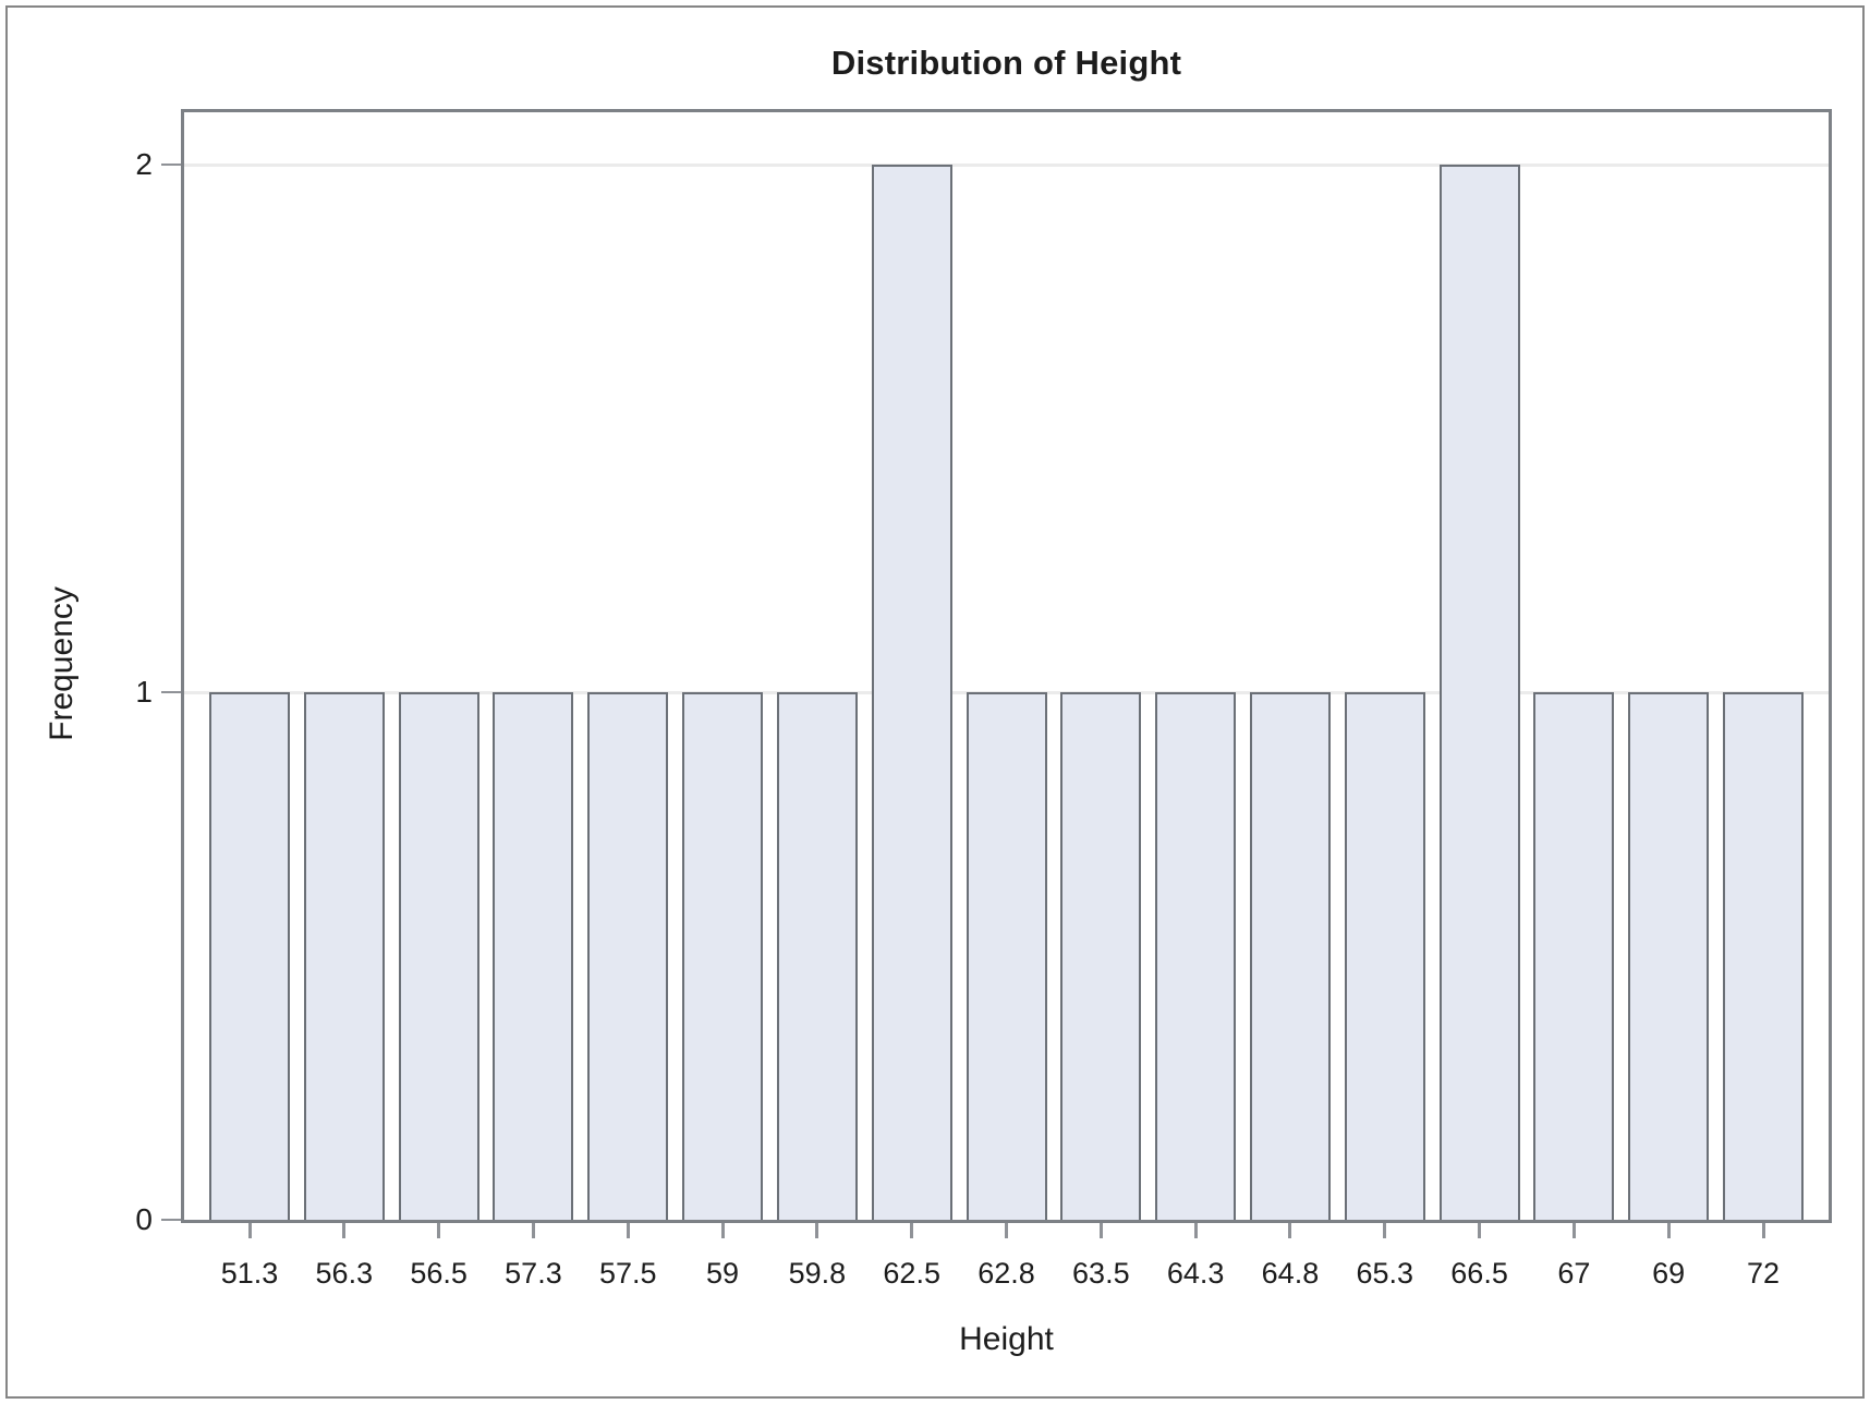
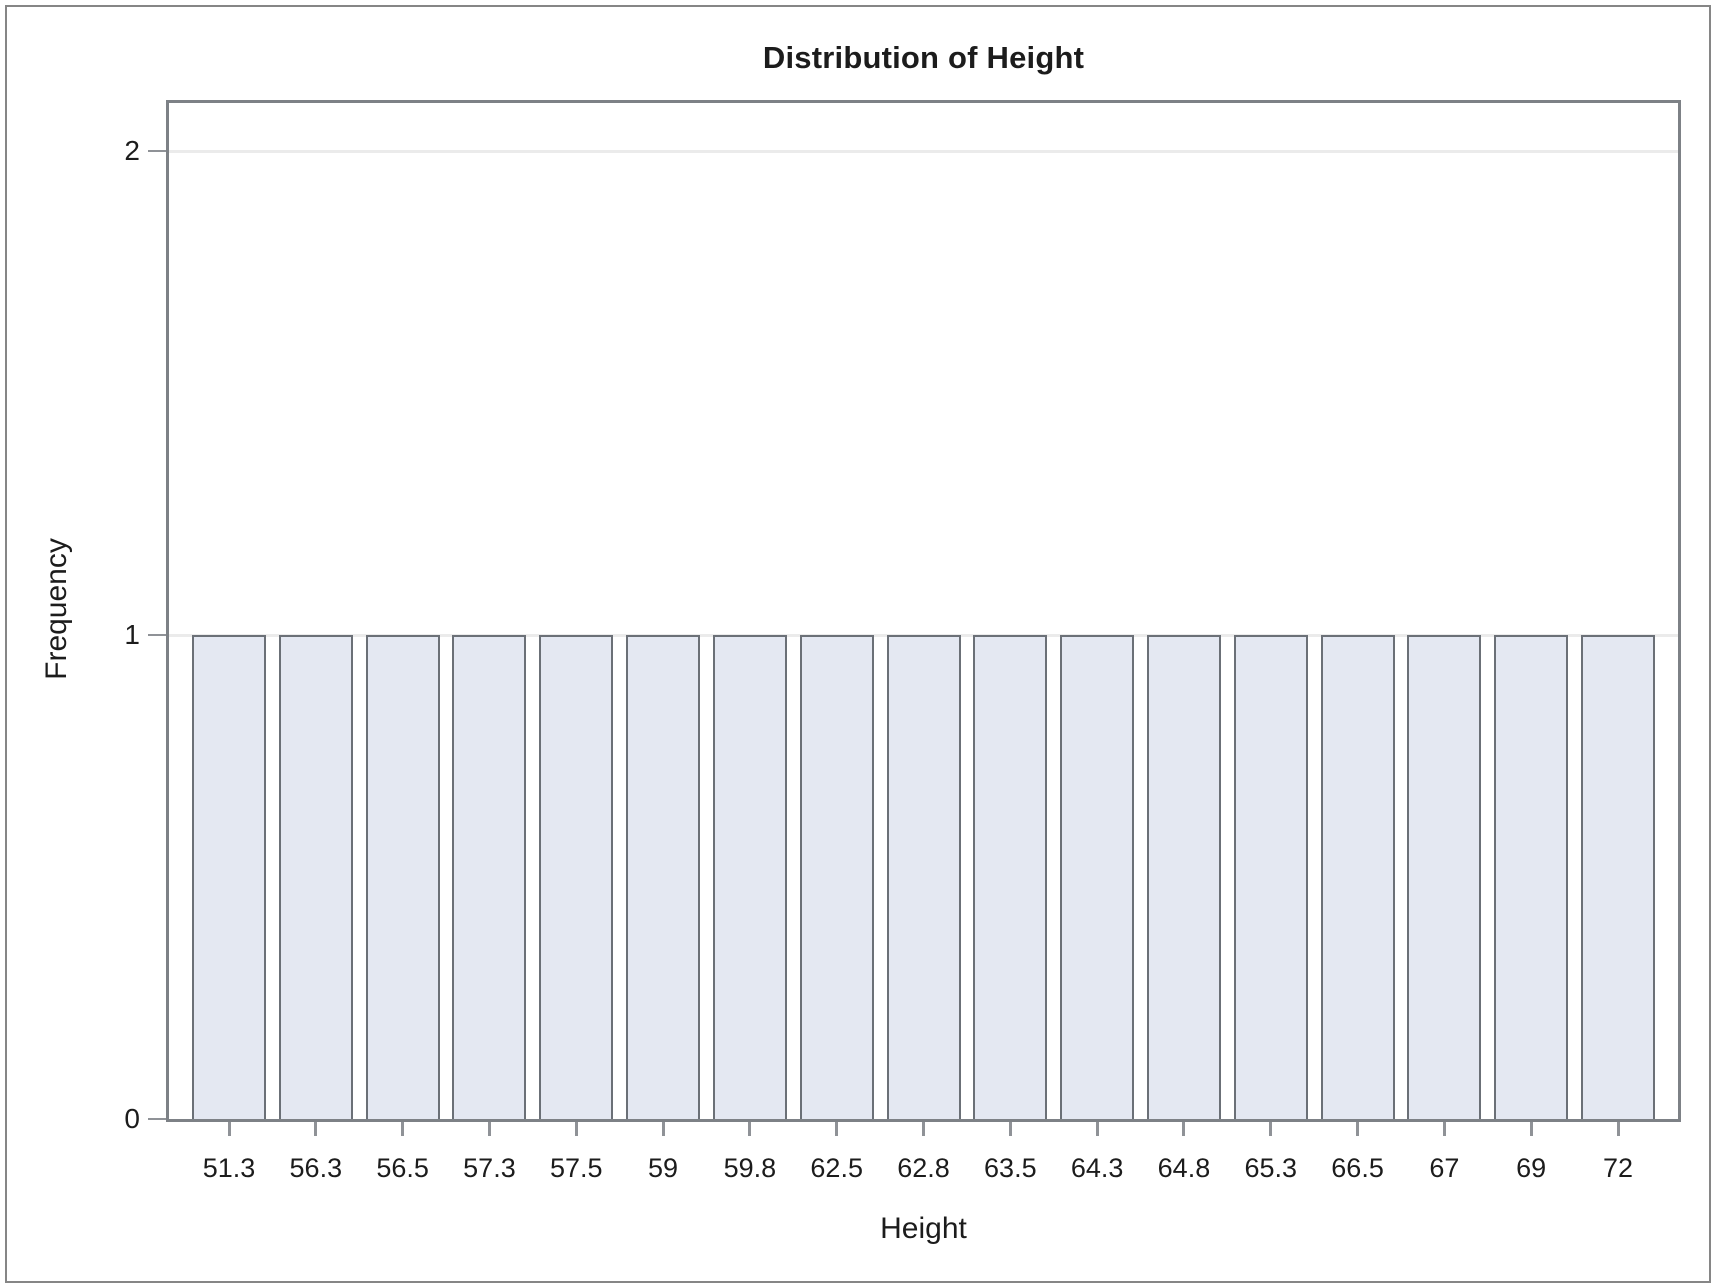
62.5: 2 -> 1
66.5: 2 -> 1
